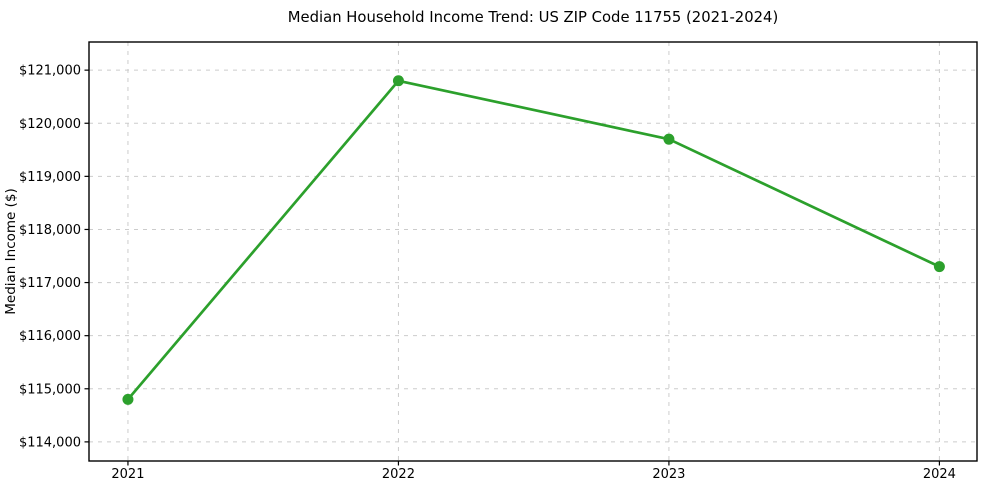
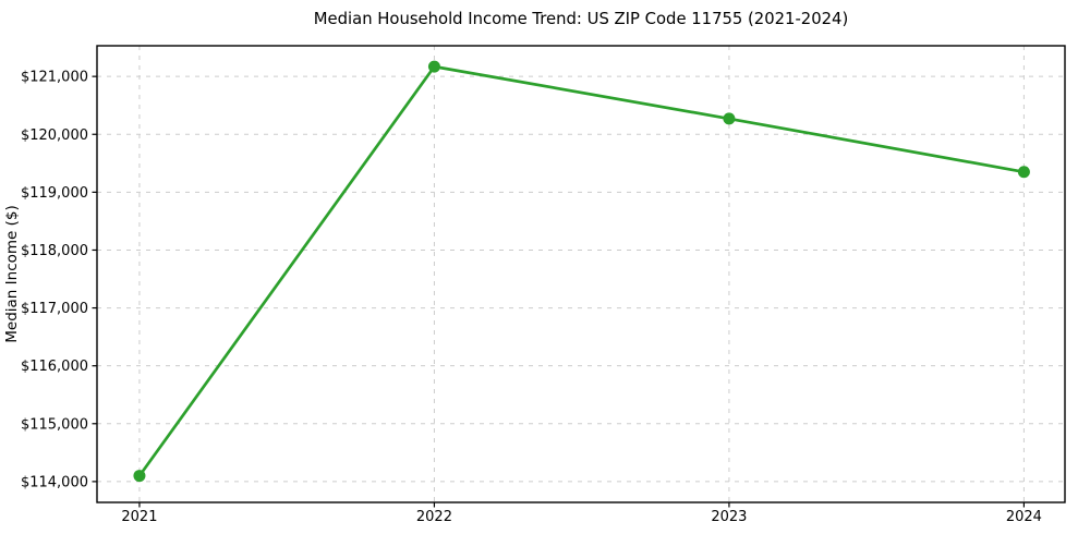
2021: $114800 -> $114100
2022: $120800 -> $121200
2023: $119700 -> $120300
2024: $117300 -> $119400
